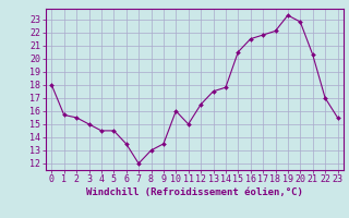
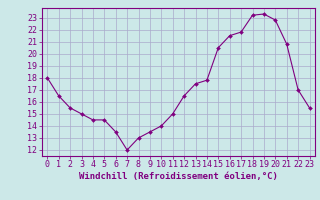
1: 15.7 -> 16.5
10: 16.0 -> 14.0
18: 22.1 -> 23.2
21: 20.3 -> 20.8
